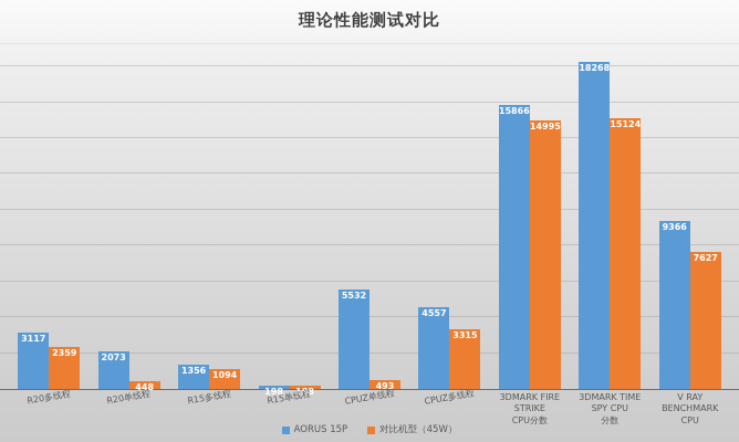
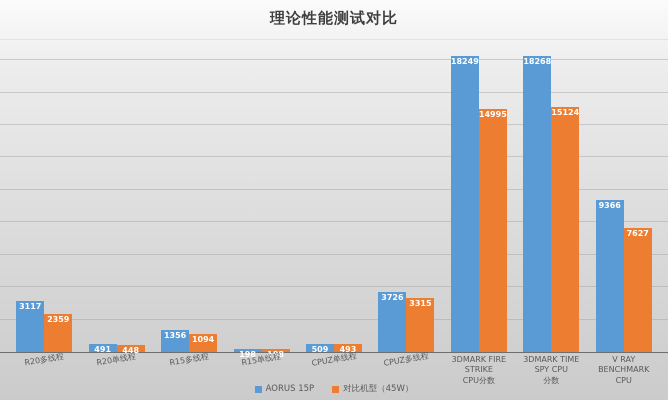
AORUS 15P/R20单线程: 2073 -> 491
AORUS 15P/CPUZ单线程: 5532 -> 509
AORUS 15P/CPUZ多线程: 4557 -> 3726
AORUS 15P/3DMARK FIRE STRIKE CPU分数: 15866 -> 18249
